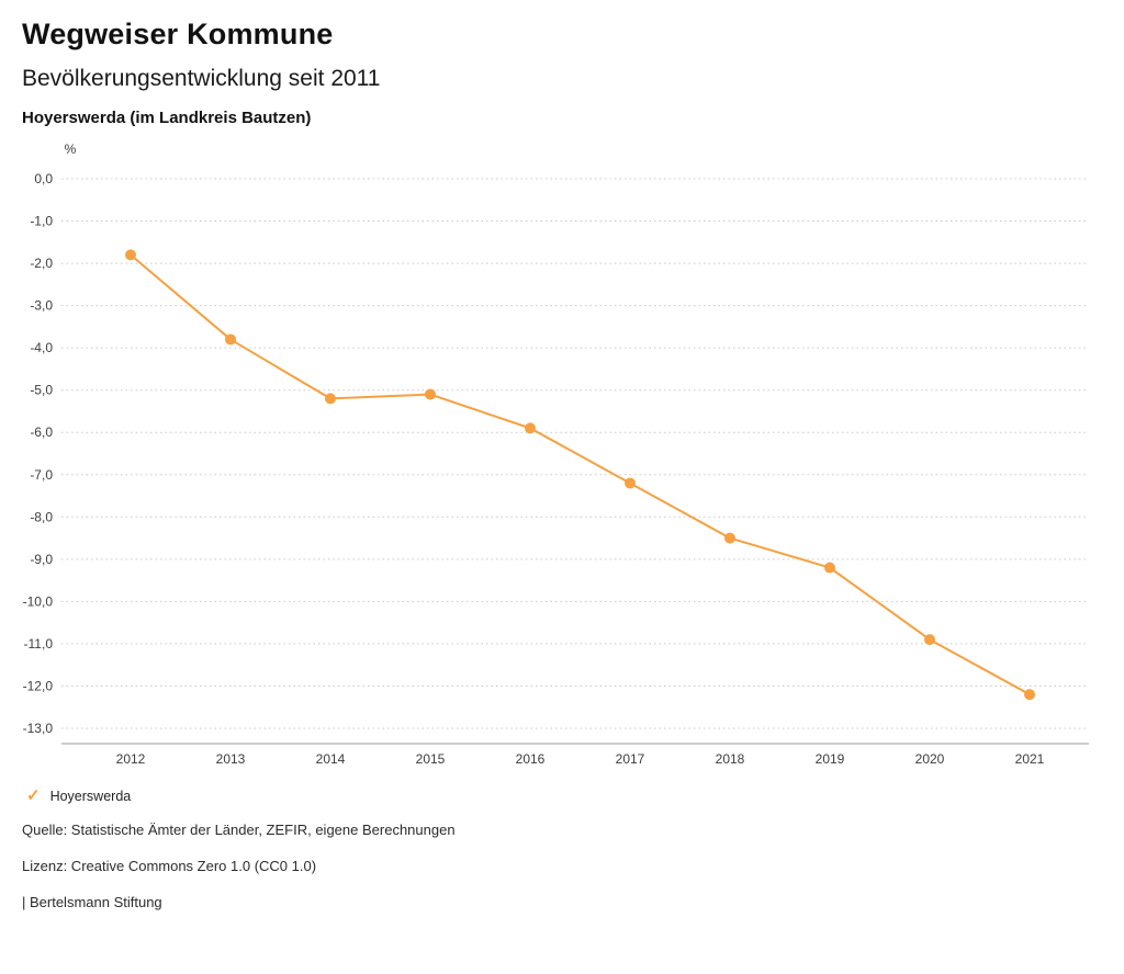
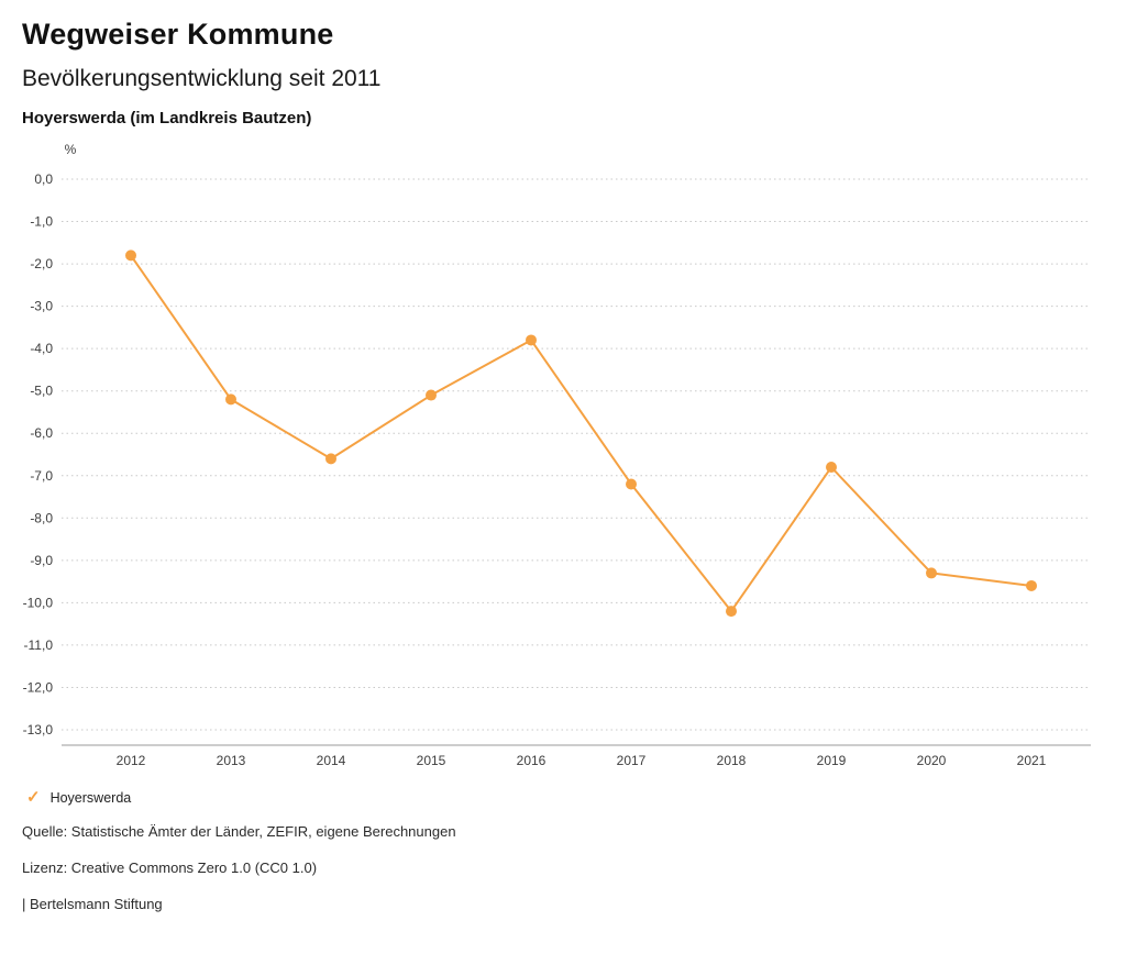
2013: -3,8 -> -5,2
2014: -5,2 -> -6,6
2016: -5,9 -> -3,8
2018: -8,5 -> -10,2
2019: -9,2 -> -6,8
2020: -10,9 -> -9,3
2021: -12,2 -> -9,6
